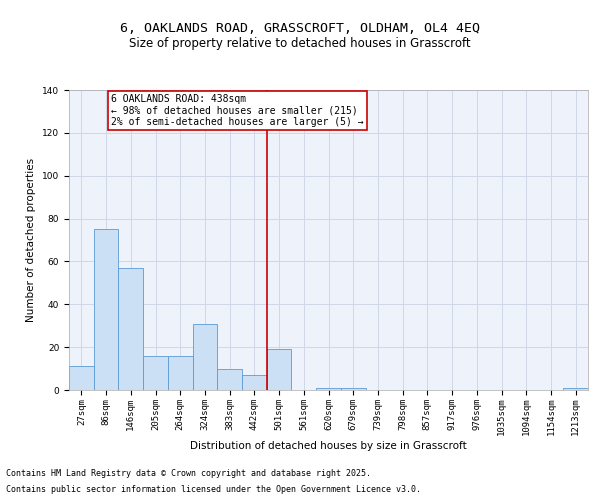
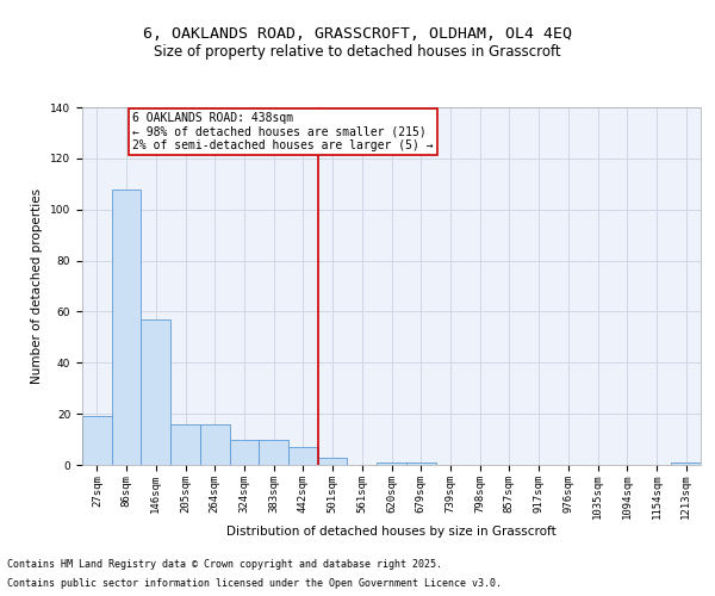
27sqm: 11 -> 19
86sqm: 75 -> 108
324sqm: 31 -> 10
501sqm: 19 -> 3
